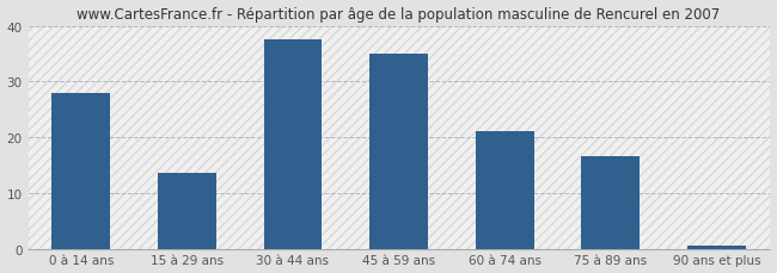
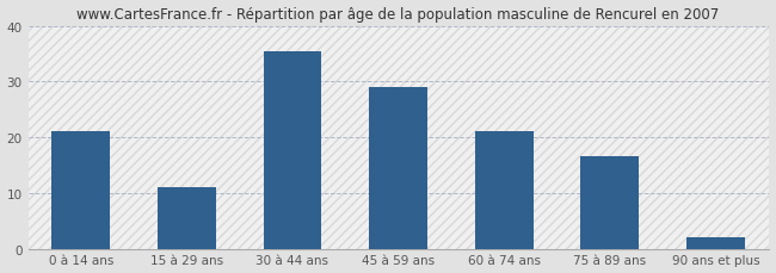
0 à 14 ans: 28.0 -> 21.0
15 à 29 ans: 13.5 -> 11.0
30 à 44 ans: 37.5 -> 35.5
45 à 59 ans: 35.0 -> 29.0
90 ans et plus: 0.5 -> 2.0
